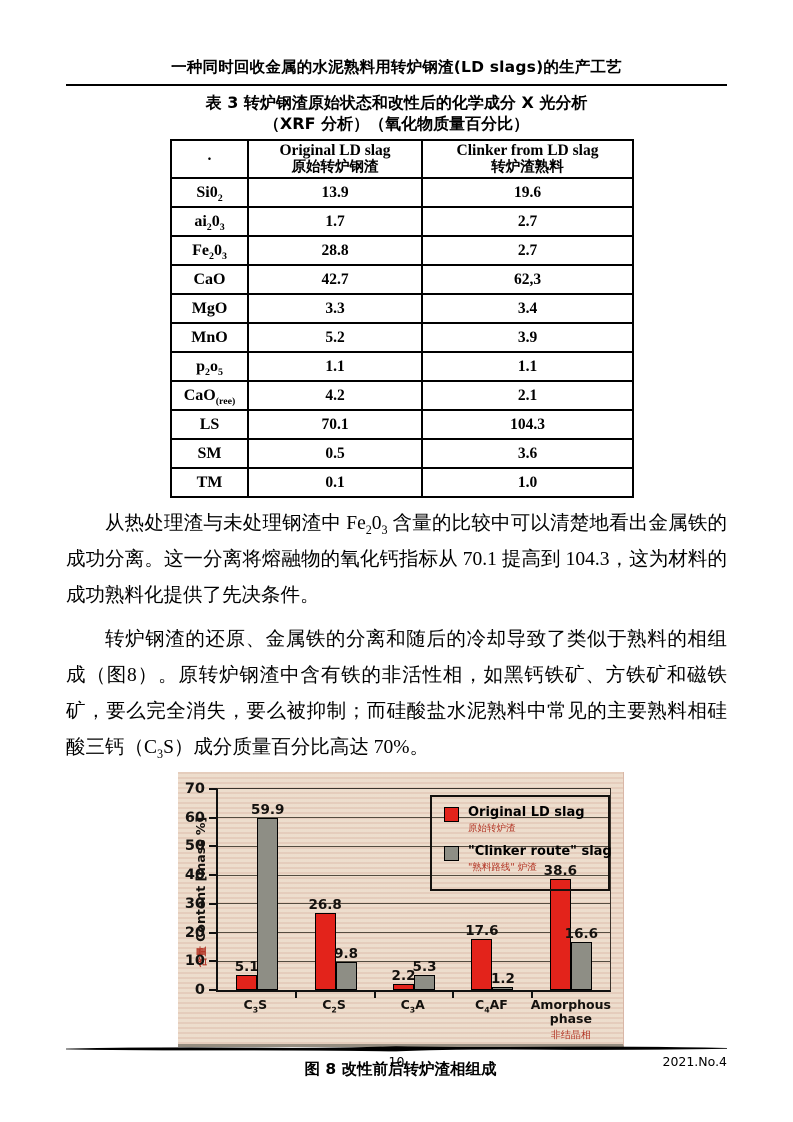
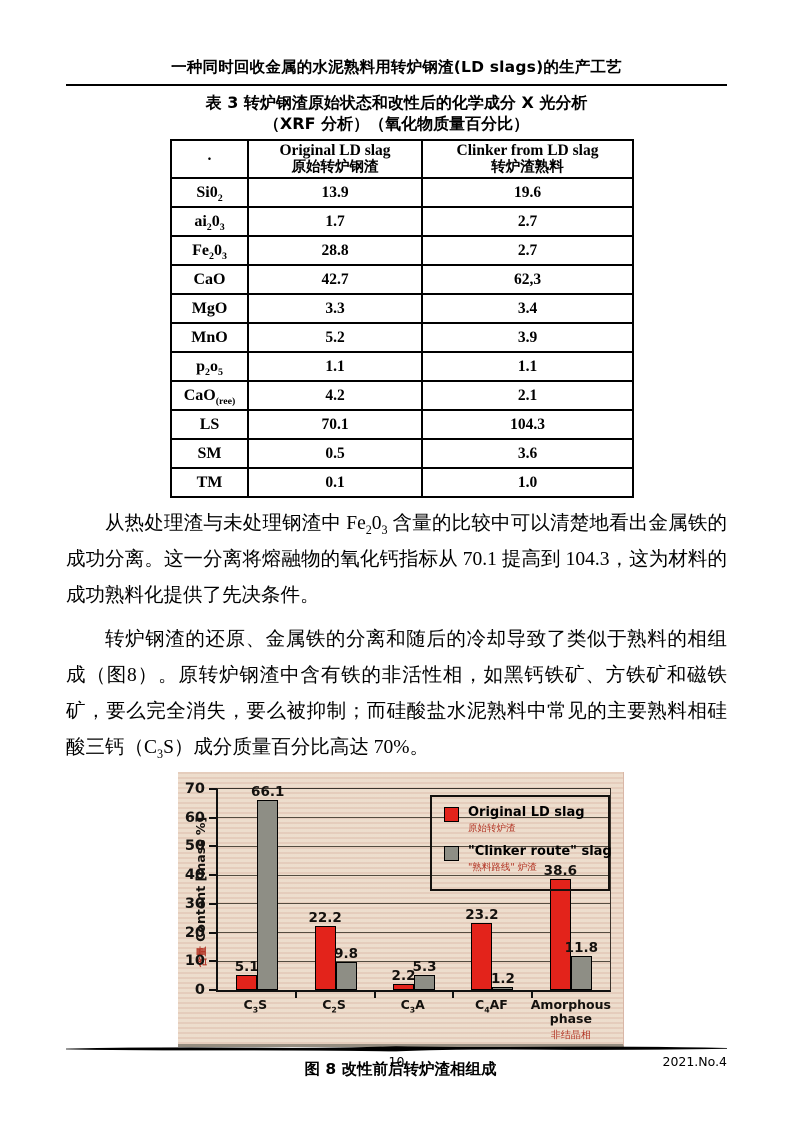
"Clinker route" slag/C3S: 59.9 -> 66.1
Original LD slag/C2S: 26.8 -> 22.2
Original LD slag/C4AF: 17.6 -> 23.2
"Clinker route" slag/Amorphous phase: 16.6 -> 11.8
